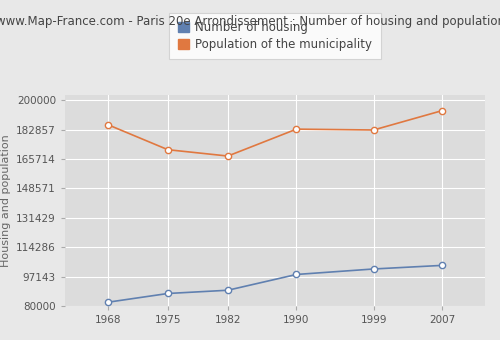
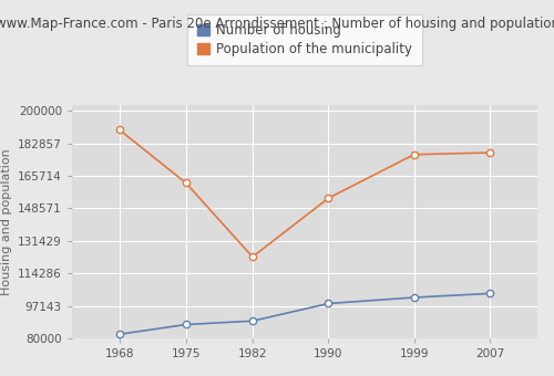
Population of the municipality/1968: 186000 -> 190000
Population of the municipality/1975: 171000 -> 162000
Population of the municipality/1982: 168000 -> 123000
Population of the municipality/1990: 183000 -> 154000
Population of the municipality/1999: 183000 -> 177000
Population of the municipality/2007: 194000 -> 178000
